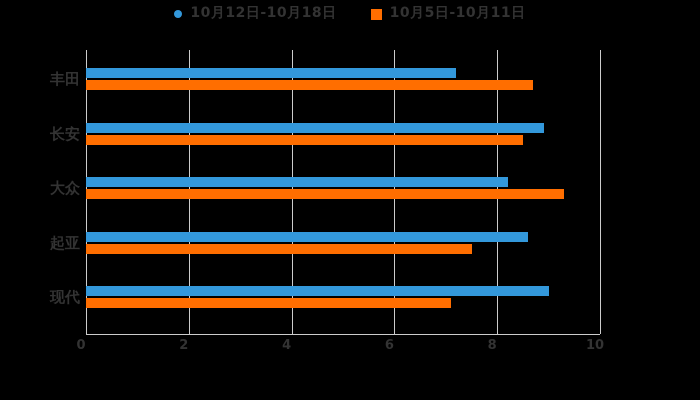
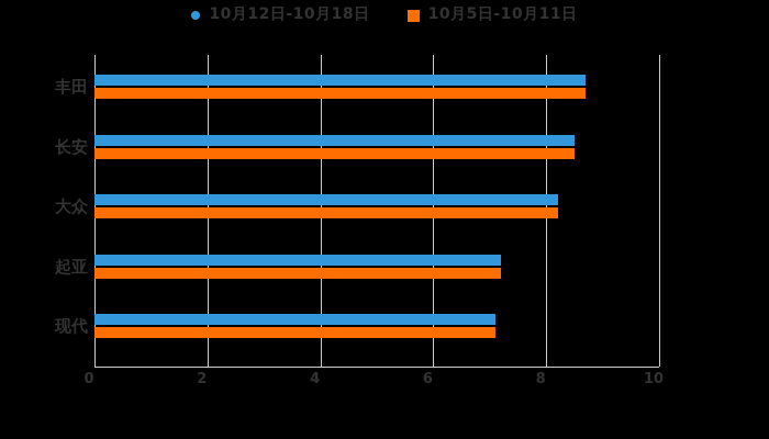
10月12日-10月18日/丰田: 7.2 -> 8.7
10月12日-10月18日/长安: 8.9 -> 8.5
10月5日-10月11日/大众: 9.3 -> 8.2
10月12日-10月18日/起亚: 8.6 -> 7.2
10月5日-10月11日/起亚: 7.5 -> 7.2
10月12日-10月18日/现代: 9.0 -> 7.1
